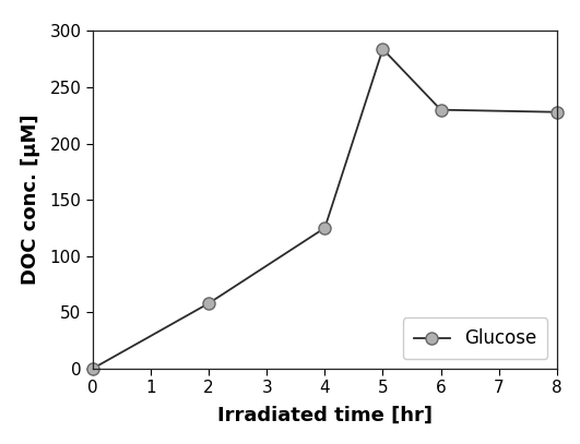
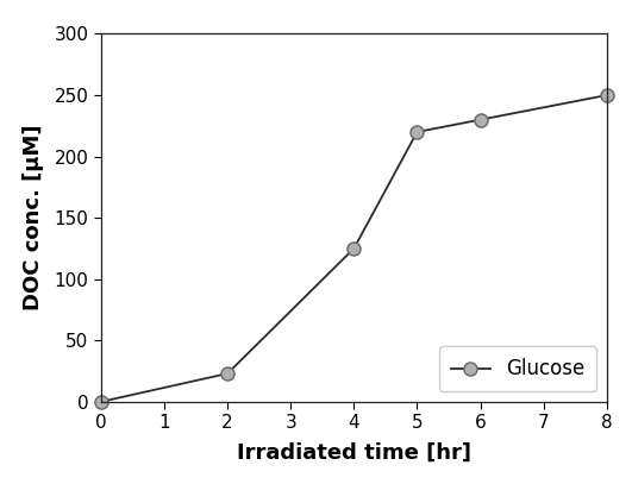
2: 58 -> 23
5: 284 -> 220
8: 228 -> 250
